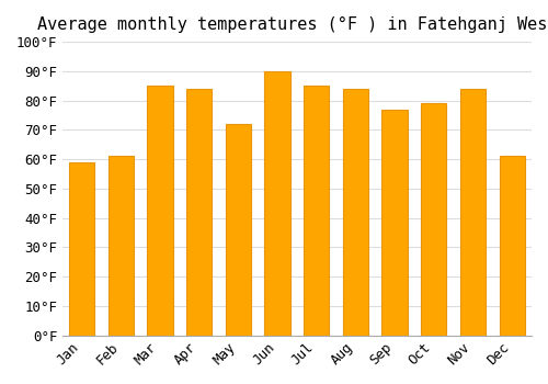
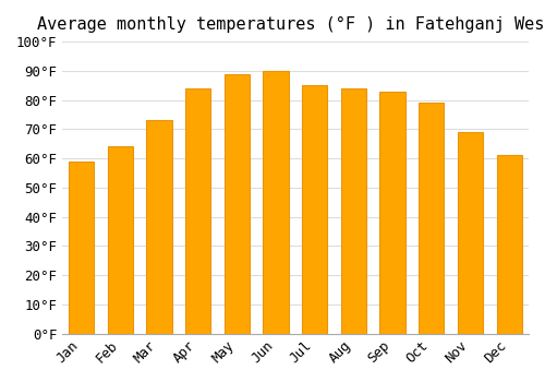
Feb: 61°F -> 64°F
Mar: 85°F -> 73°F
May: 72°F -> 89°F
Sep: 77°F -> 83°F
Nov: 84°F -> 69°F
